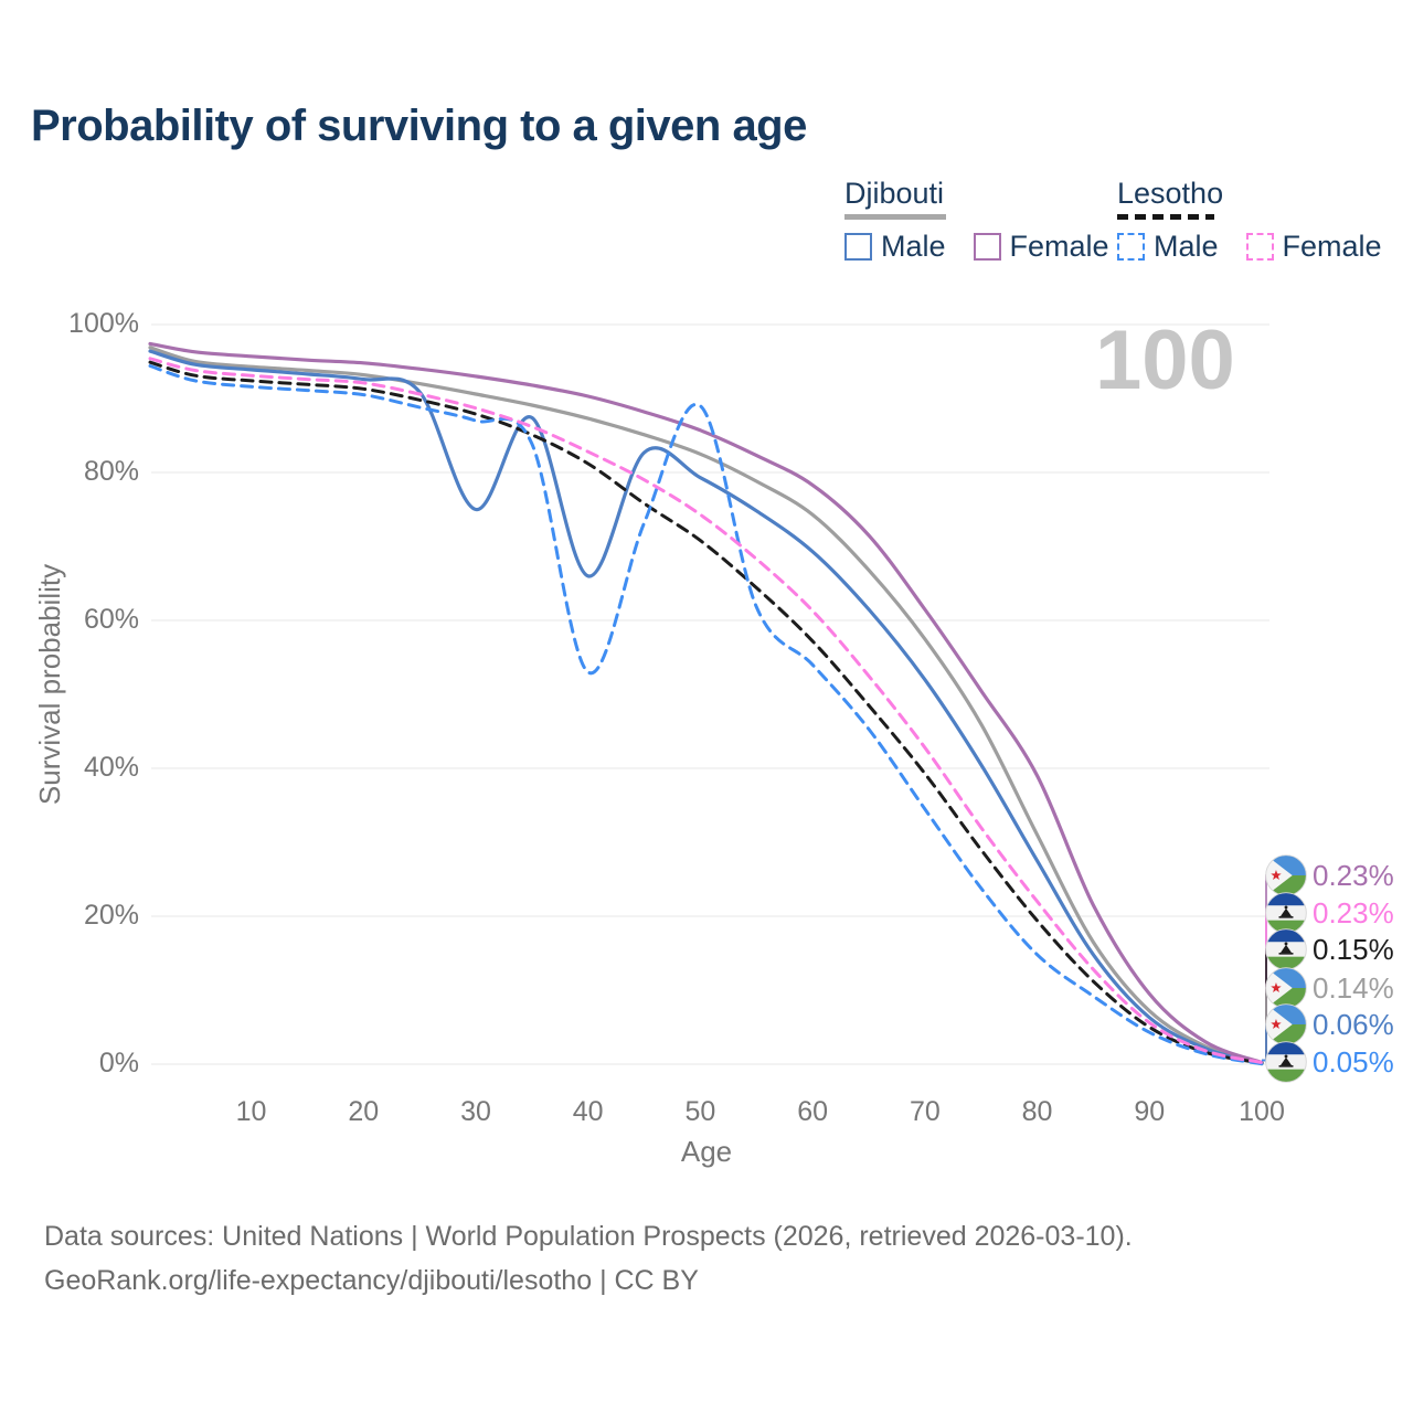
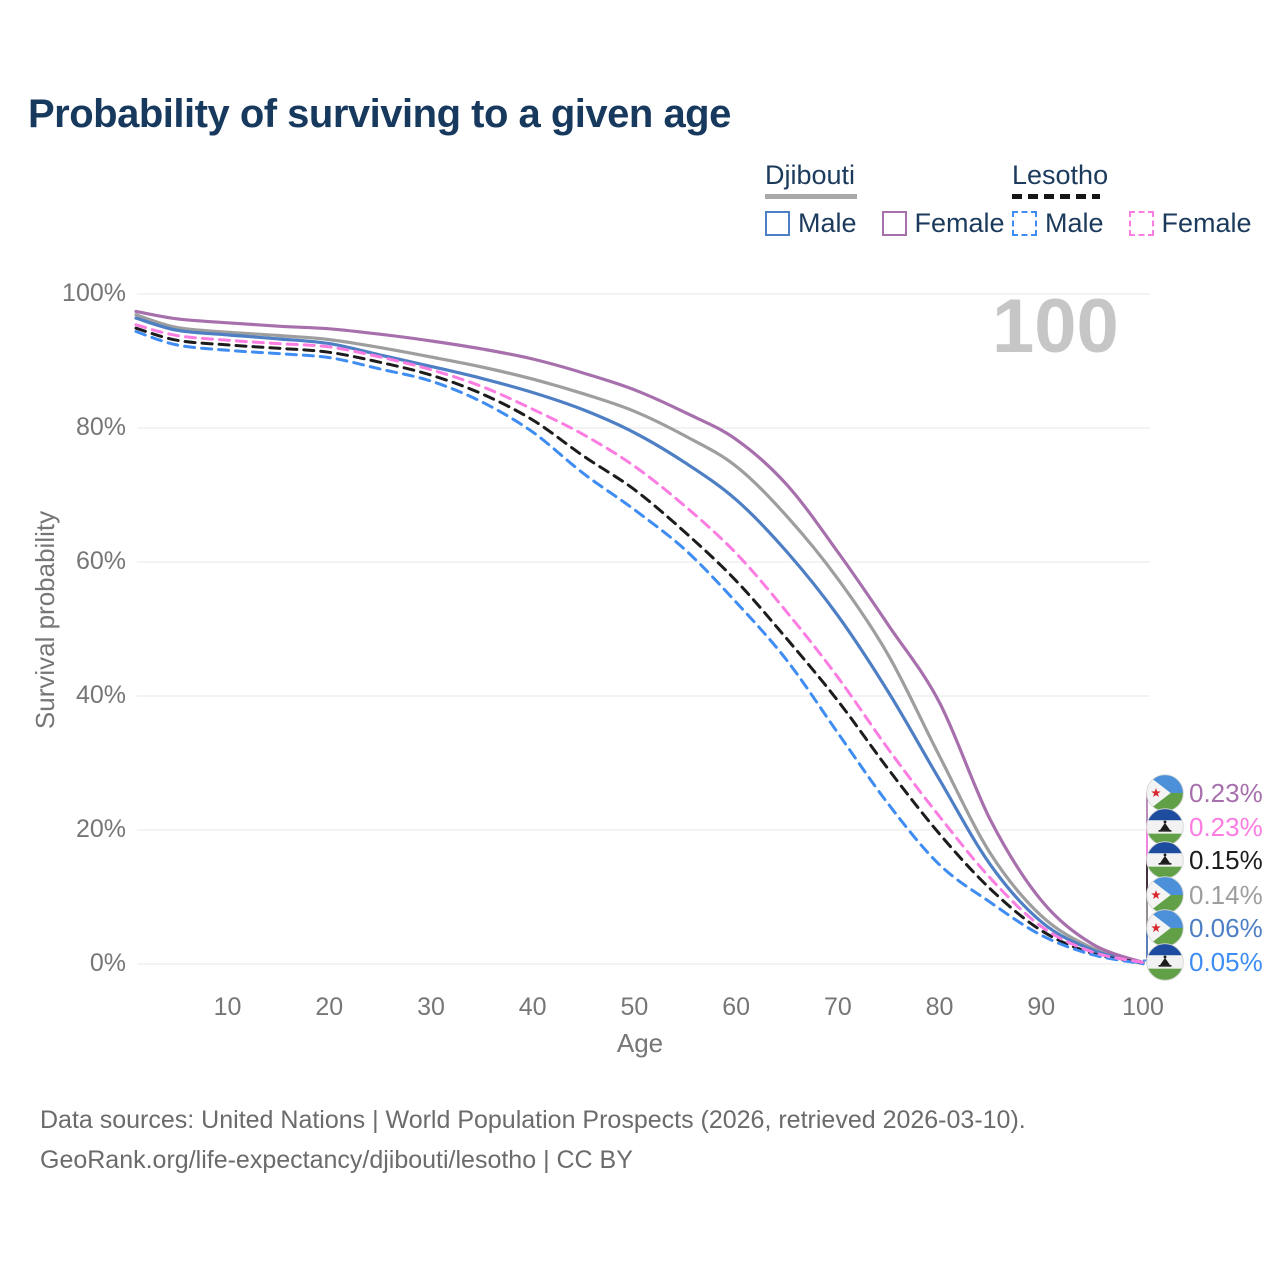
Djibouti Male/30: 75% -> 89%
Djibouti Male/40: 66% -> 85%
Lesotho Male/40: 53% -> 79%
Lesotho Male/50: 89% -> 68%
